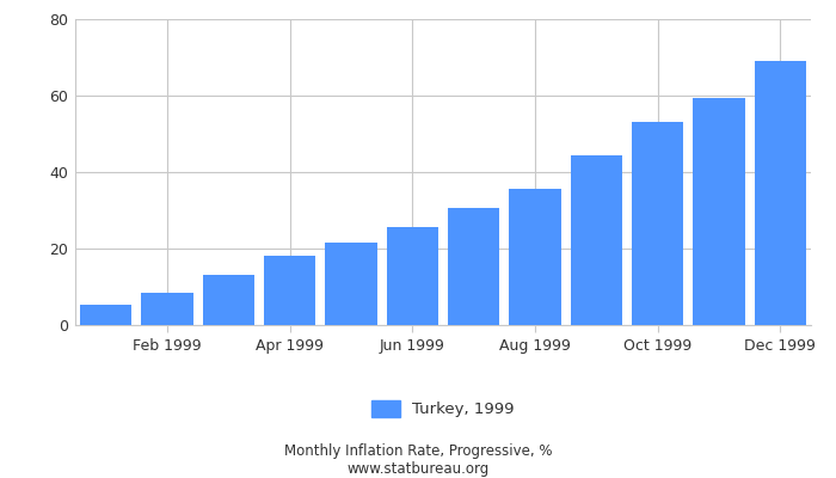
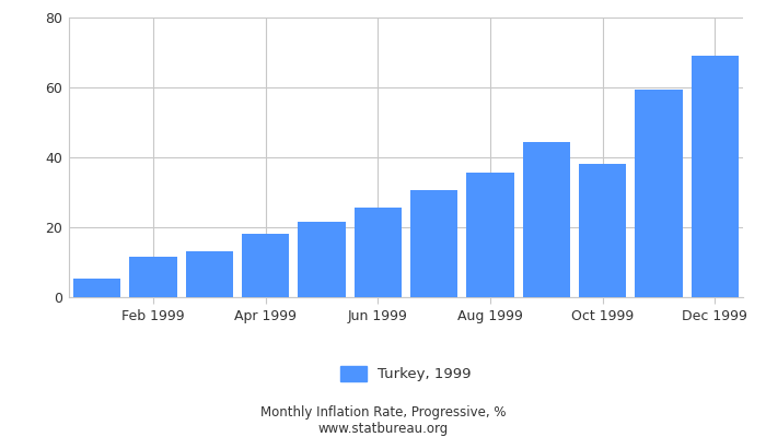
Feb 1999: 8.5 -> 11.5
Oct 1999: 53.0 -> 38.0
